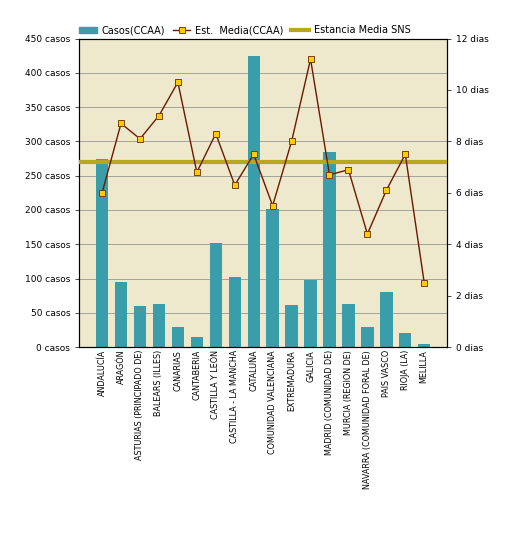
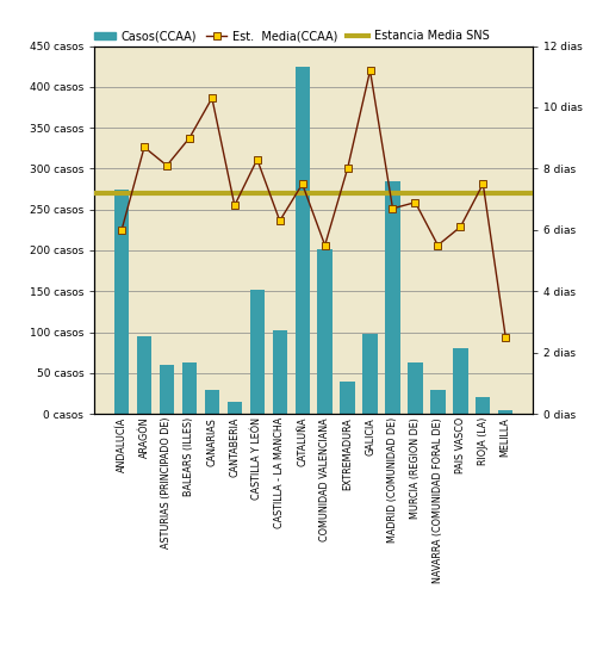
Casos(CCAA)/EXTREMADURA: 62 casos -> 40 casos
Est. Media(CCAA)/NAVARRA (COMUNIDAD FORAL DE): 4.4 dias -> 5.5 dias
